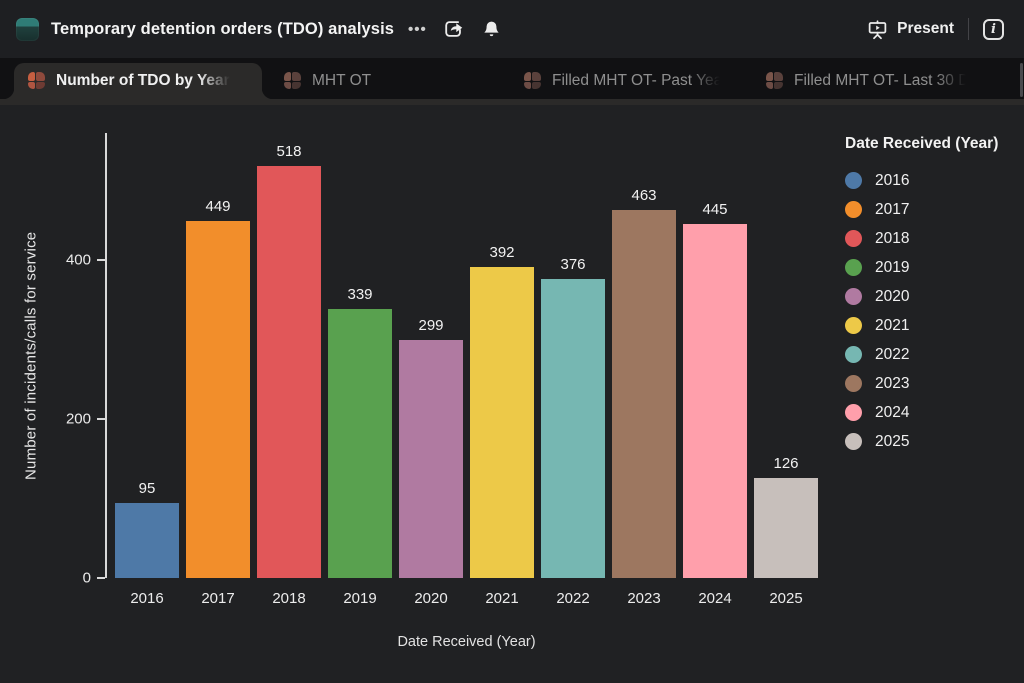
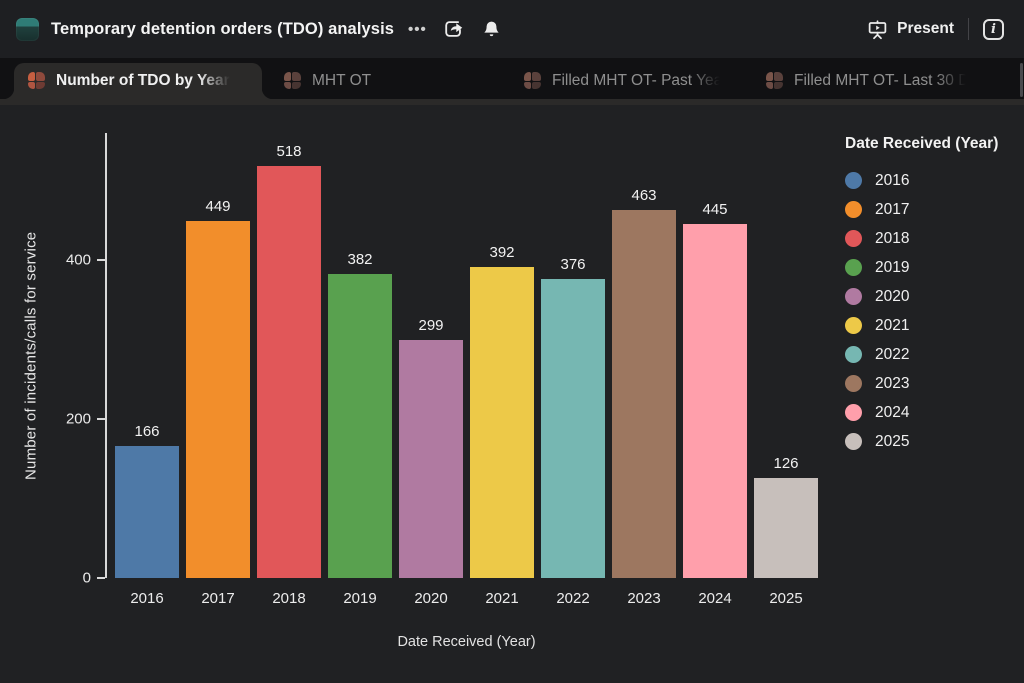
2016: 95 -> 166
2019: 339 -> 382
